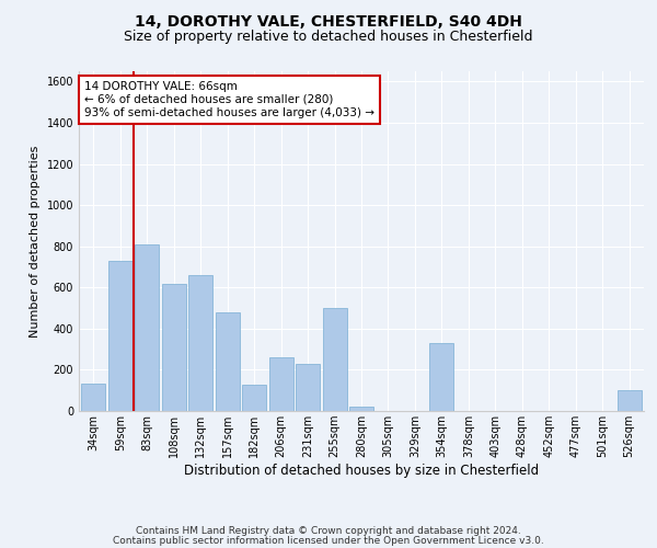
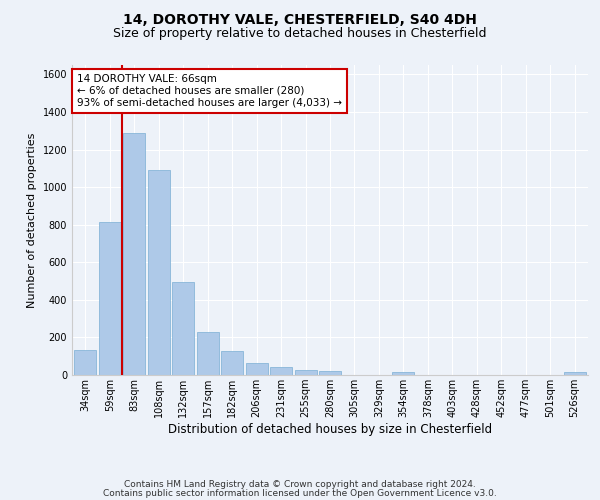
59sqm: 730 -> 820
83sqm: 810 -> 1290
108sqm: 620 -> 1090
132sqm: 660 -> 500
157sqm: 480 -> 230
206sqm: 260 -> 60
231sqm: 230 -> 40
255sqm: 500 -> 30
354sqm: 330 -> 20
526sqm: 100 -> 20
